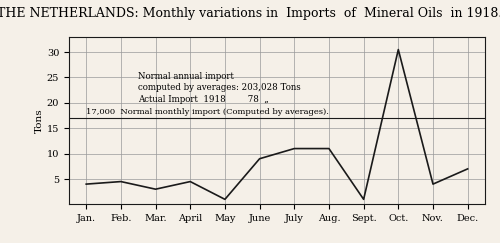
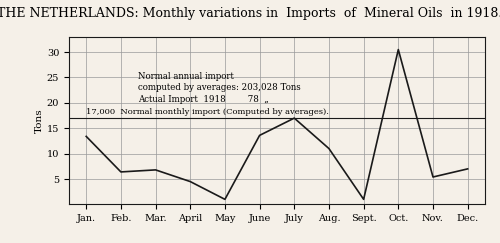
Jan.: 4.0 -> 13.4
Feb.: 4.5 -> 6.4
Mar.: 3.0 -> 6.8
June: 9.0 -> 13.6
July: 11.0 -> 17.0
Nov.: 4.0 -> 5.4
